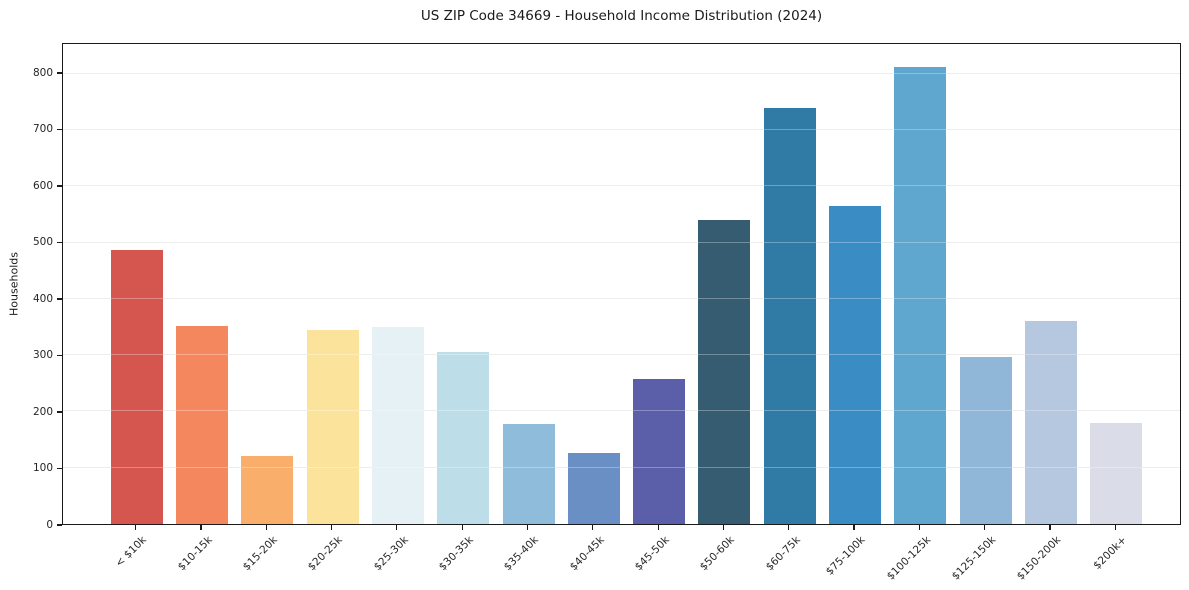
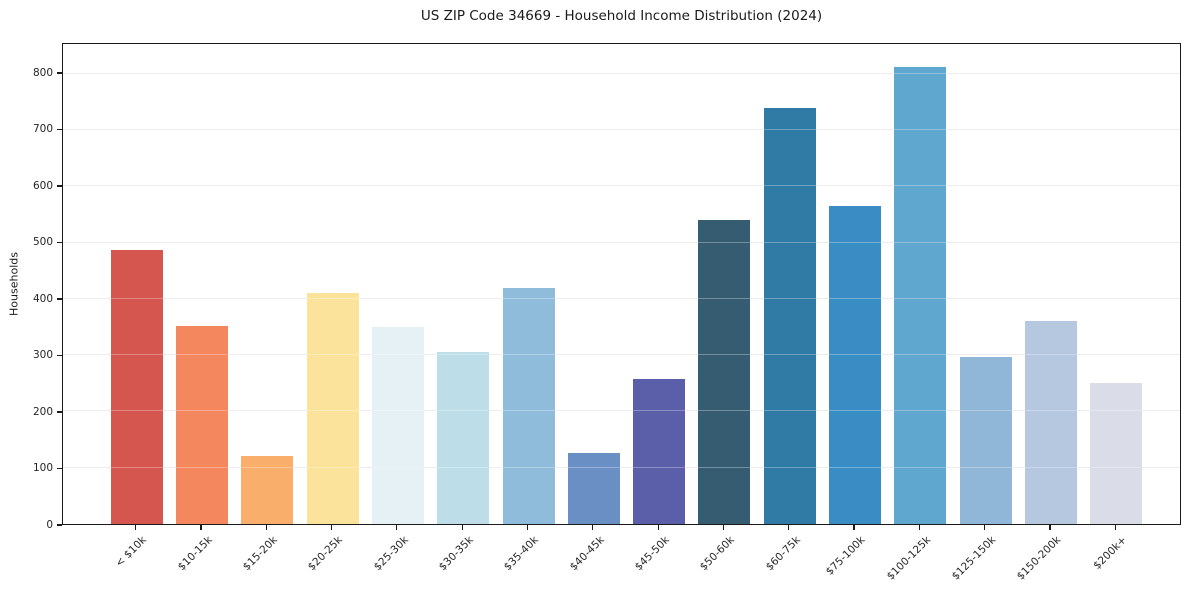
$20-25k: 340 -> 410
$35-40k: 180 -> 420
$200k+: 180 -> 250
